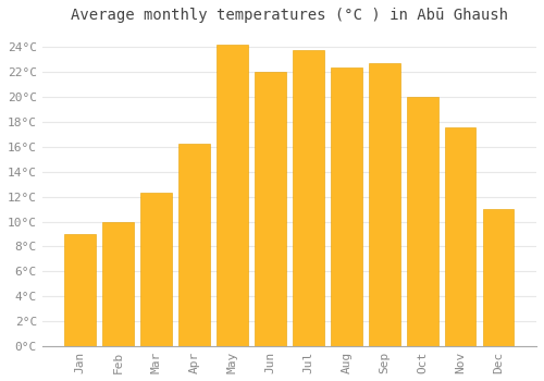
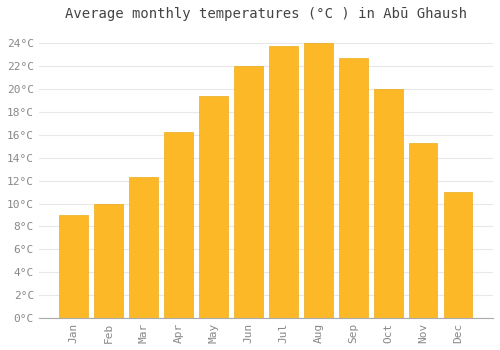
May: 24.2°C -> 19.4°C
Aug: 22.4°C -> 24.0°C
Nov: 17.6°C -> 15.3°C
